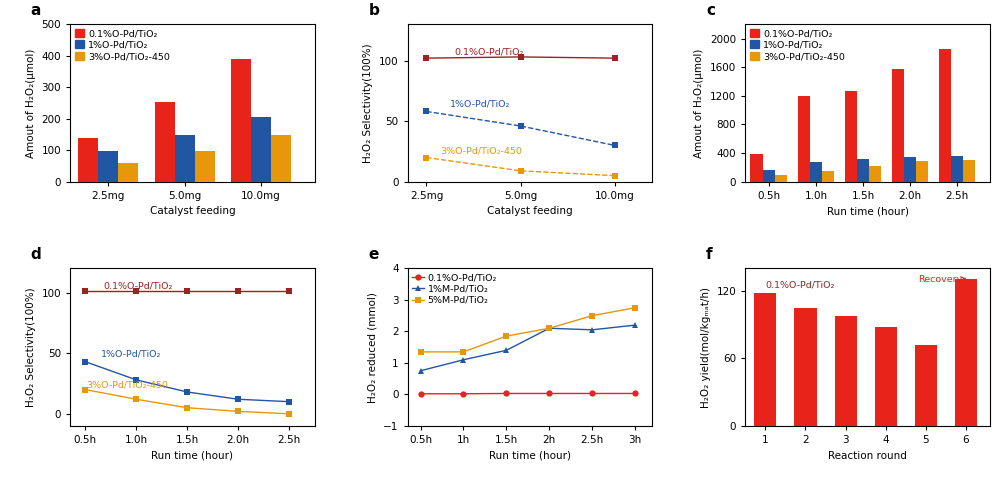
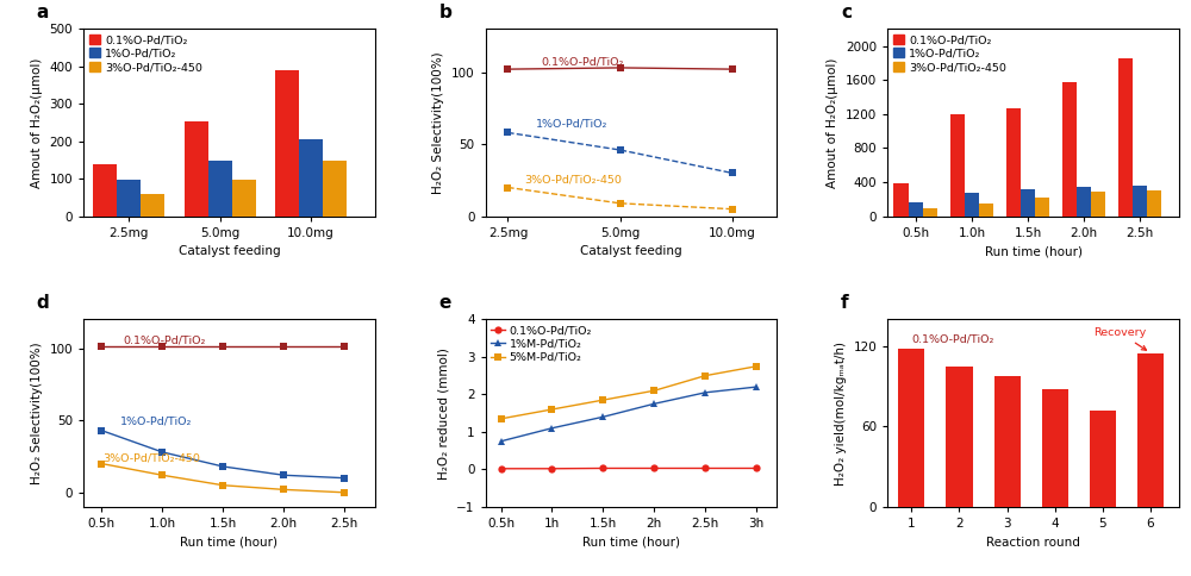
5%M-Pd/TiO₂/1h: 1.35 -> 1.60
1%M-Pd/TiO₂/2h: 2.10 -> 1.75
6: 131 -> 115
